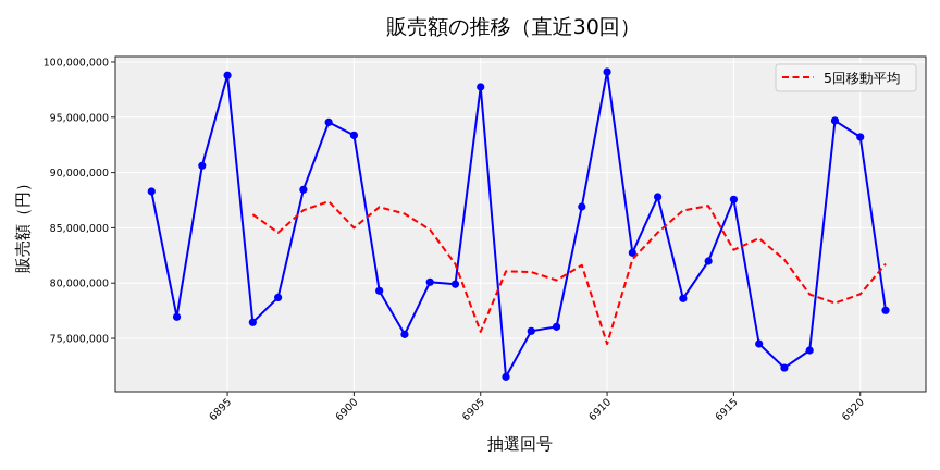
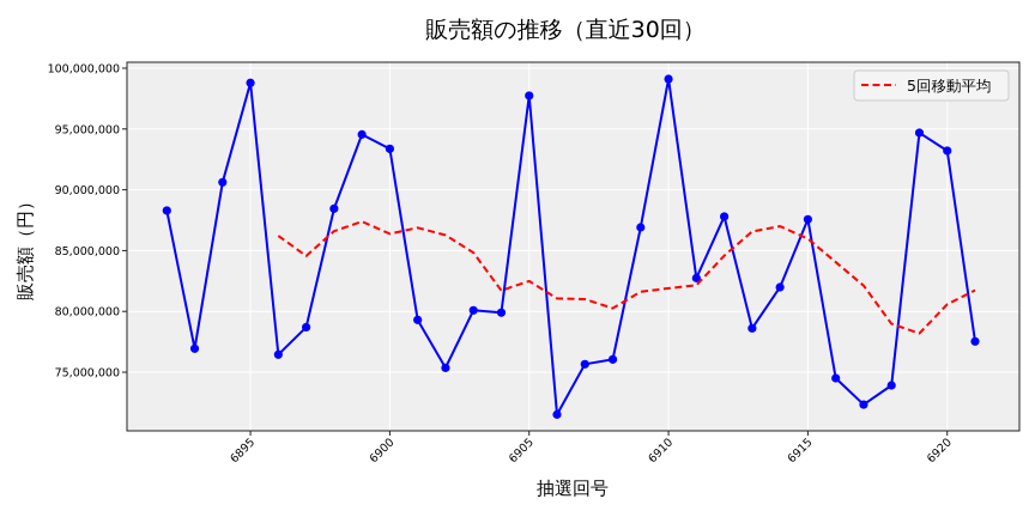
5回移動平均/6900: 85000000 -> 86400000
5回移動平均/6905: 75600000 -> 82500000
5回移動平均/6910: 74500000 -> 81900000
5回移動平均/6915: 83000000 -> 86000000
5回移動平均/6920: 79000000 -> 80600000
